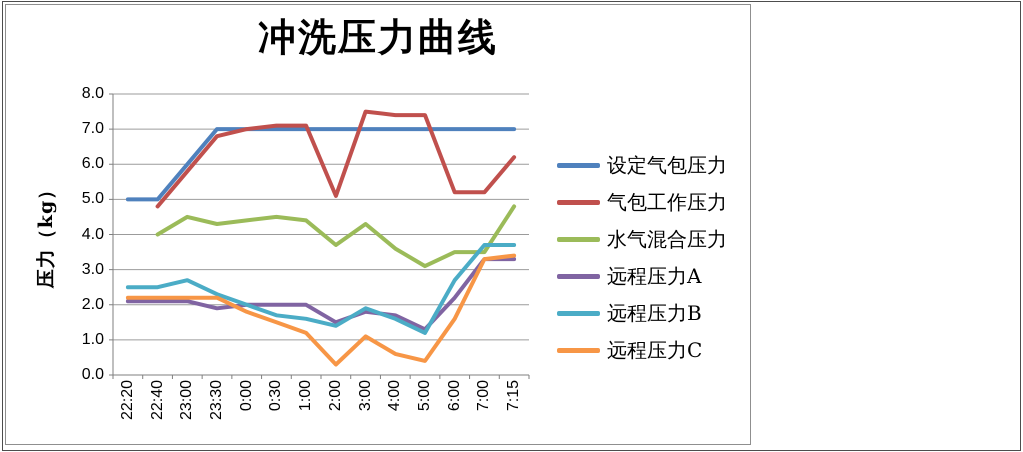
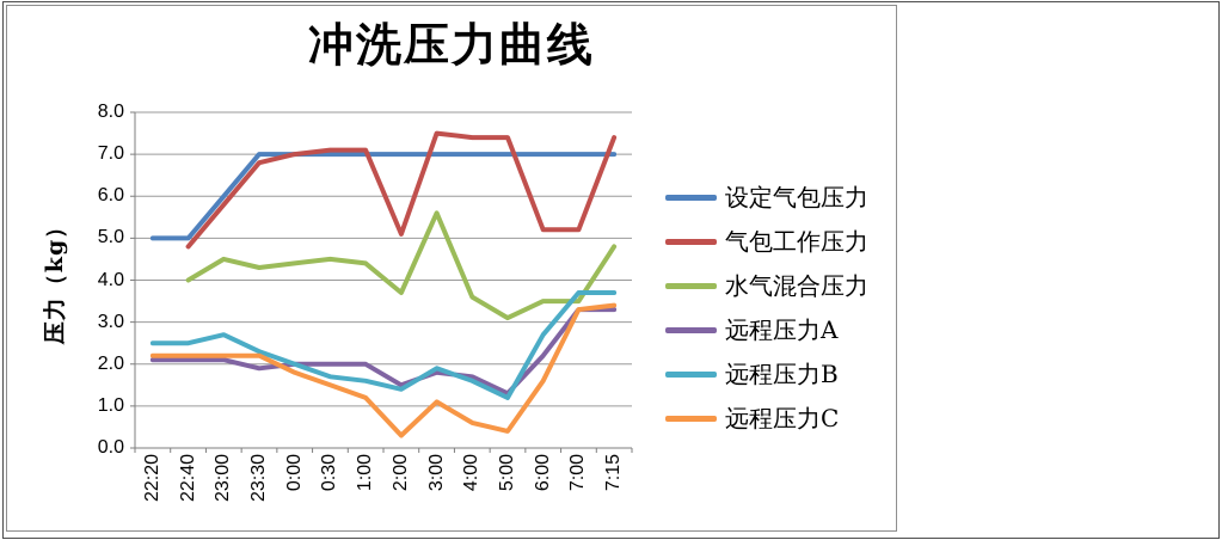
水气混合压力/3:00: 4.3 -> 5.6
气包工作压力/7:15: 6.2 -> 7.4
